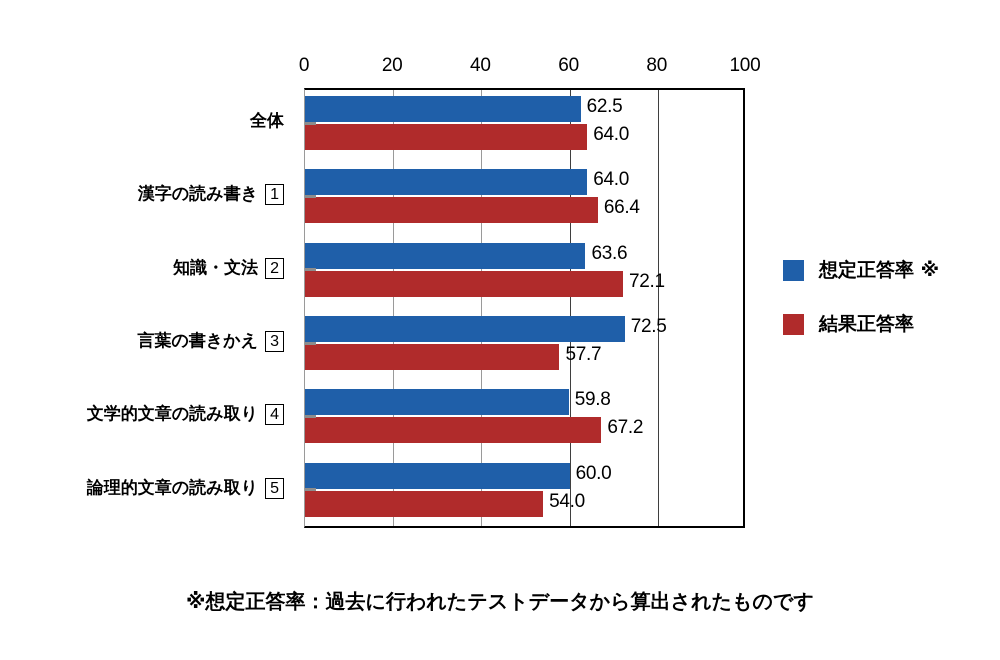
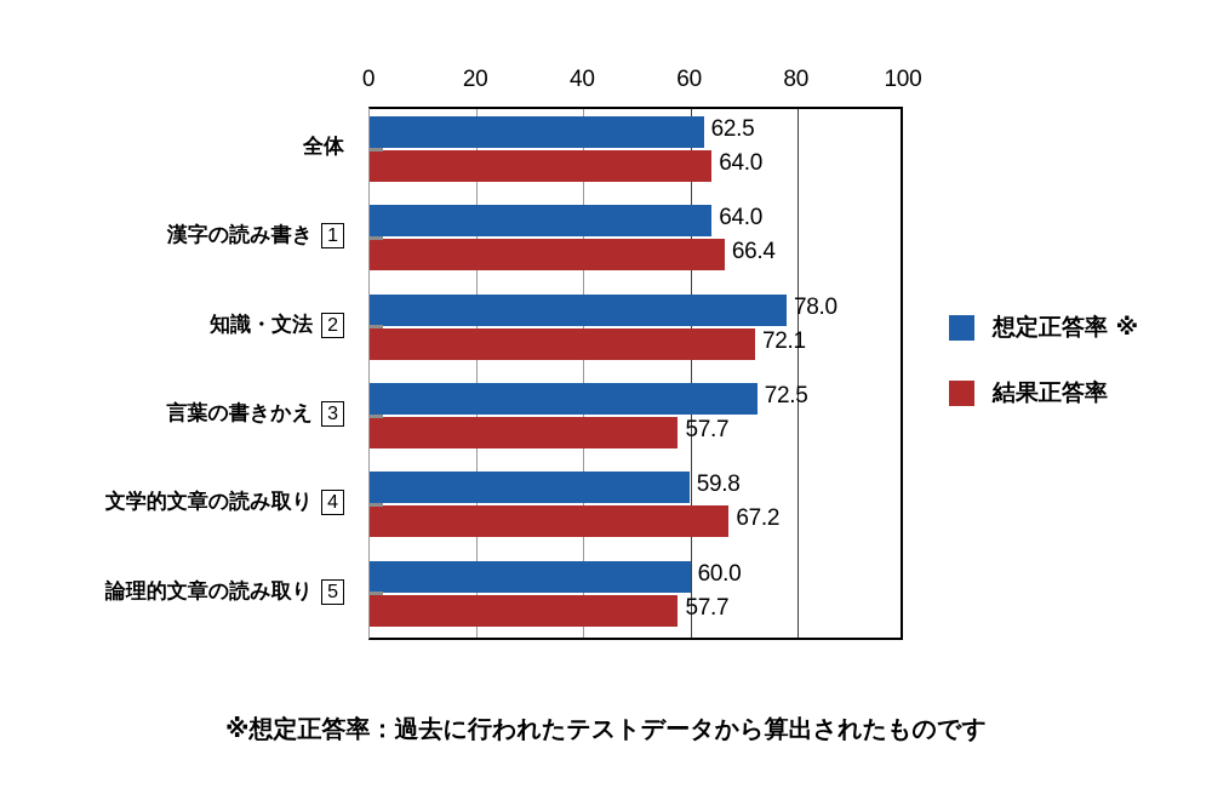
想定正答率 ※/知識・文法: 63.6 -> 78.0
結果正答率/論理的文章の読み取り: 54.0 -> 57.7
